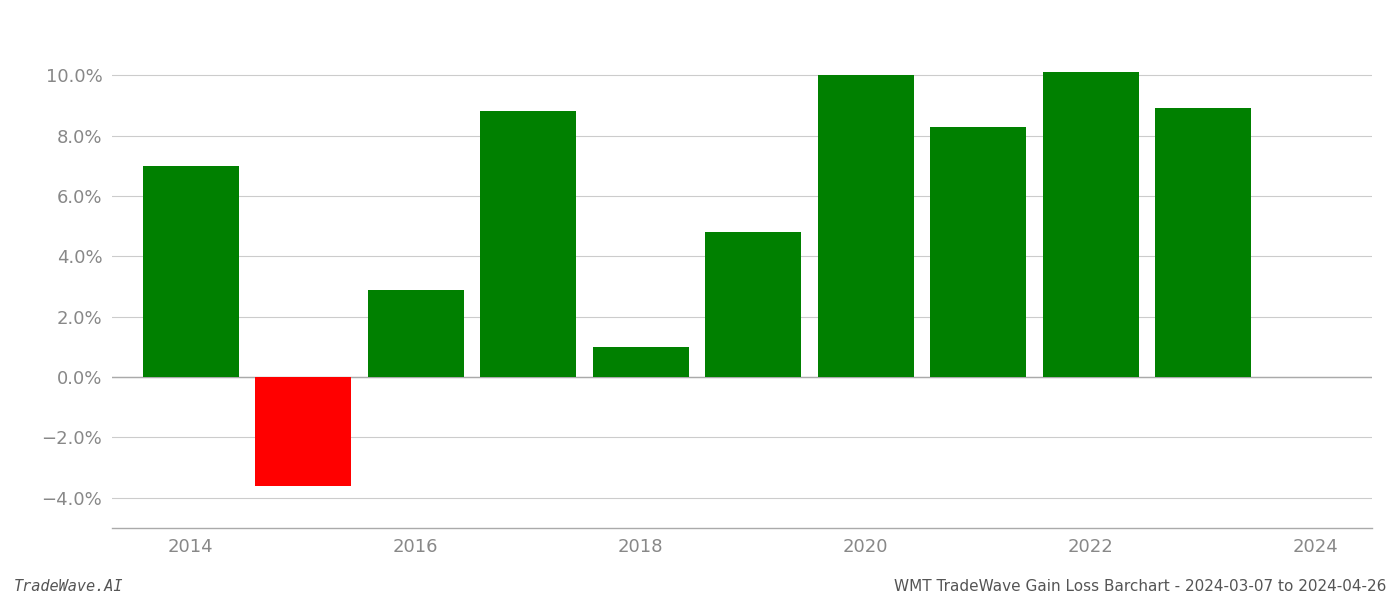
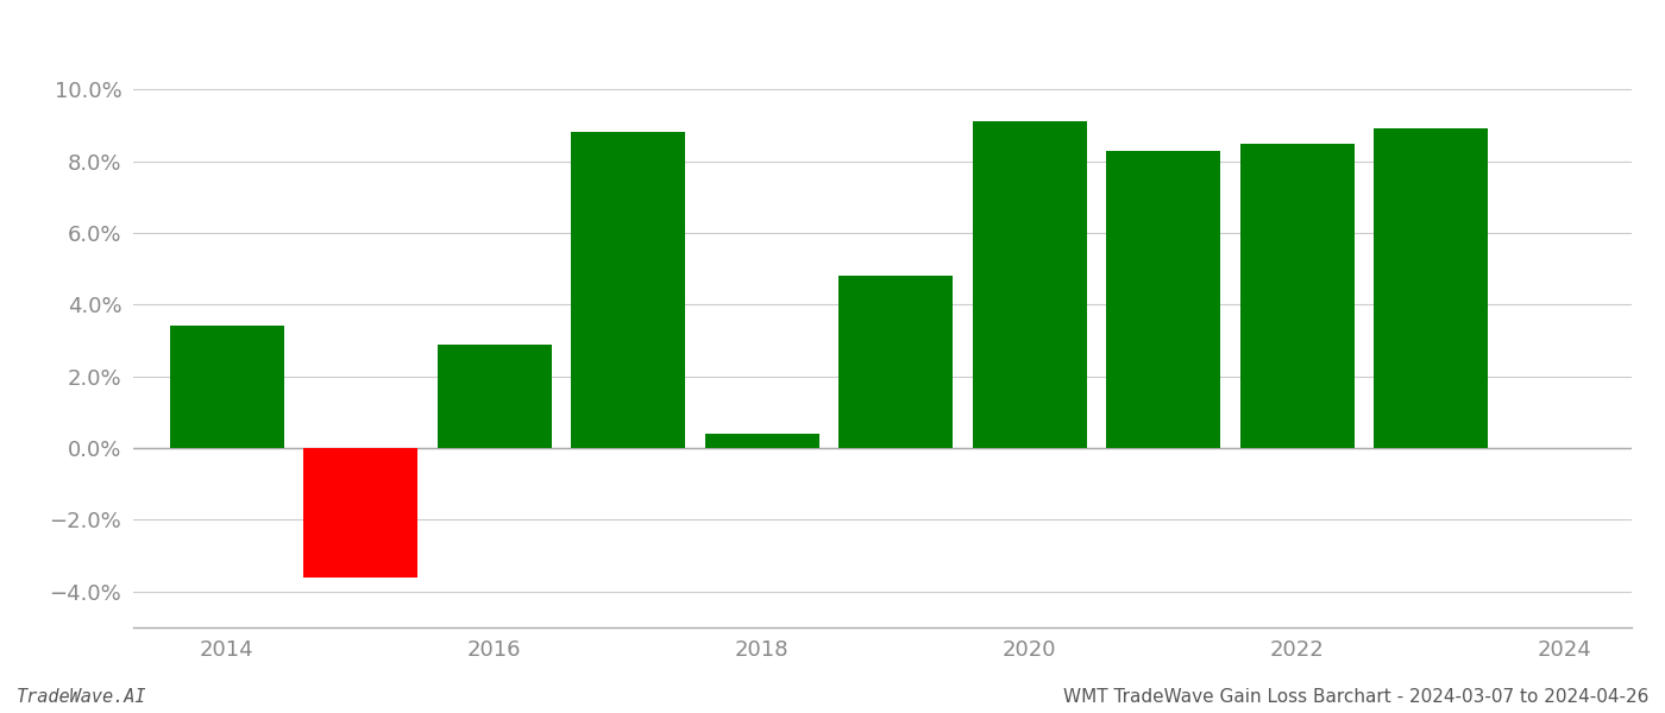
2014: 7.0% -> 3.4%
2018: 1.0% -> 0.4%
2020: 10.0% -> 9.1%
2022: 10.1% -> 8.5%
